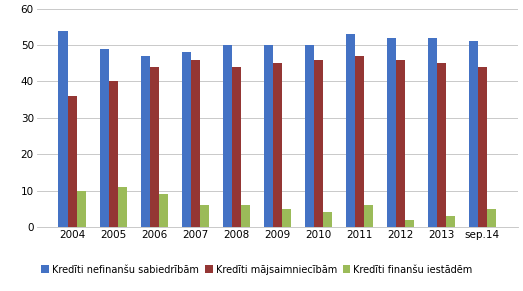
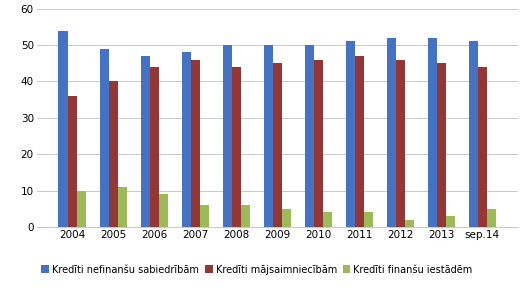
Kredīti nefinanšu sabiedrībām/2011: 53 -> 51
Kredīti finanšu iestādēm/2011: 6 -> 4
